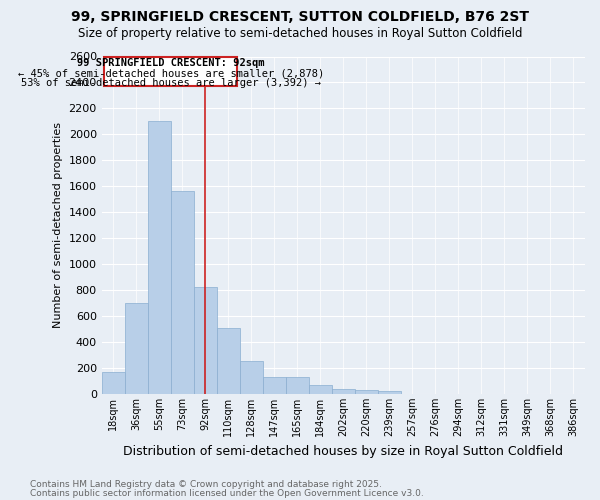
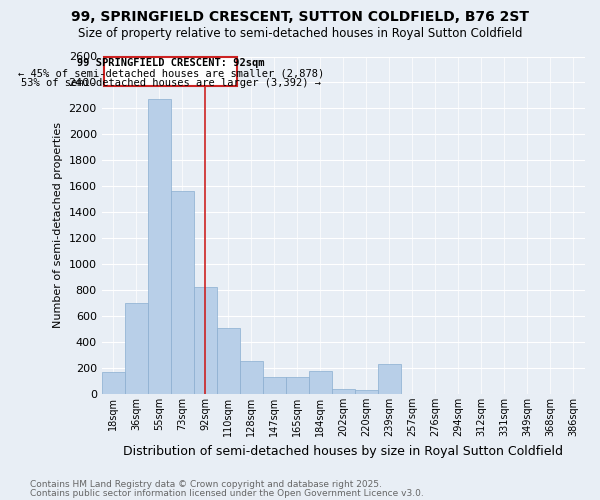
55sqm: 2100 -> 2270
184sqm: 70 -> 180
239sqm: 20 -> 230
